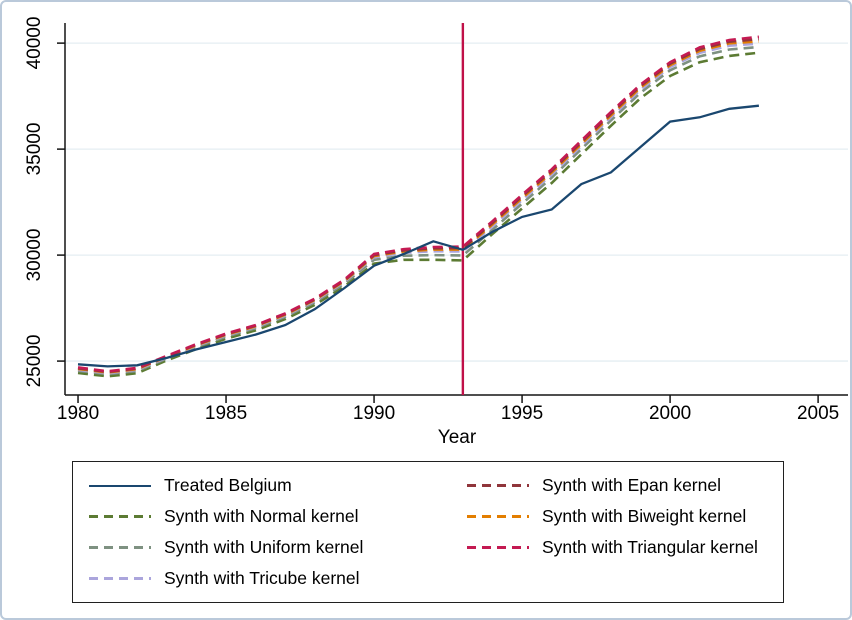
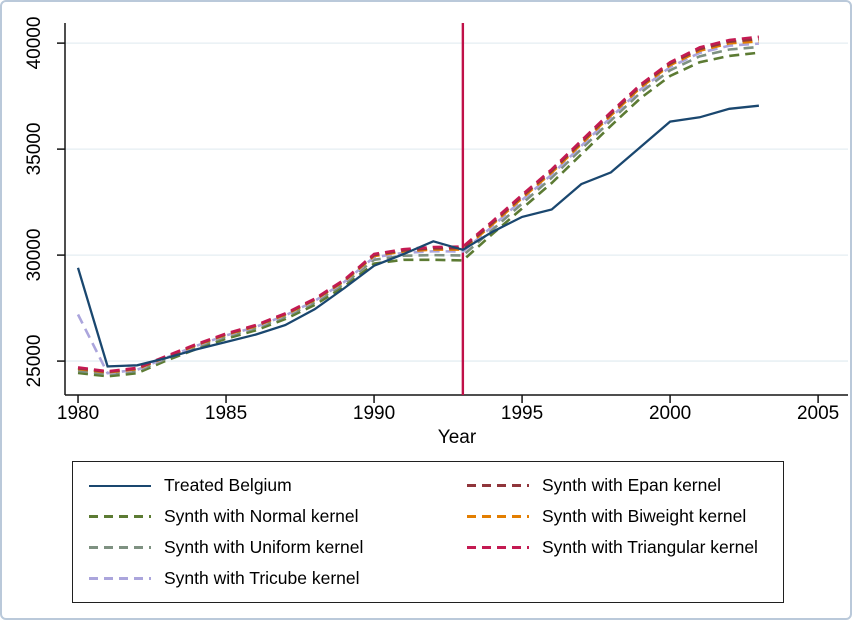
Treated Belgium/1980: 24800 -> 29400
Synth with Tricube kernel/1980: 24600 -> 27200
